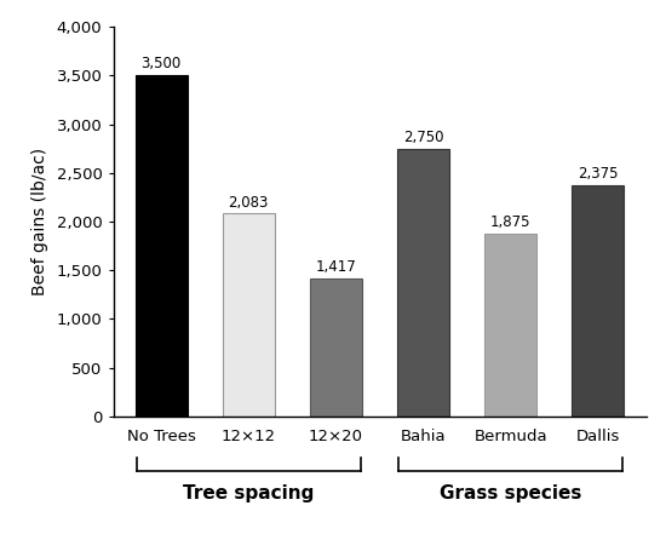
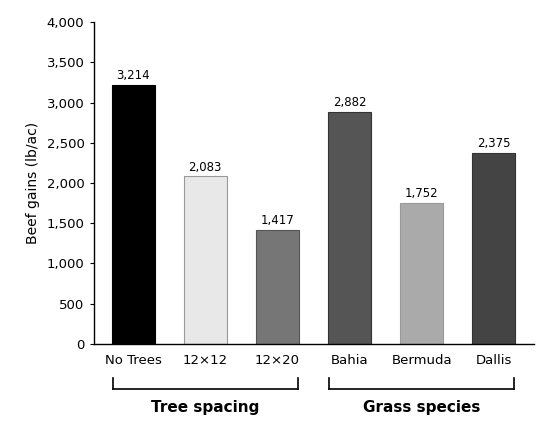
No Trees: 3,500 -> 3,214
Bahia: 2,750 -> 2,882
Bermuda: 1,875 -> 1,752
